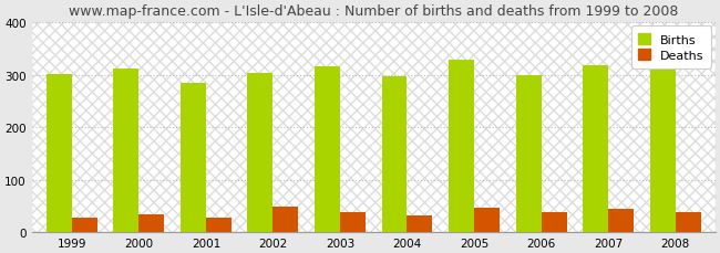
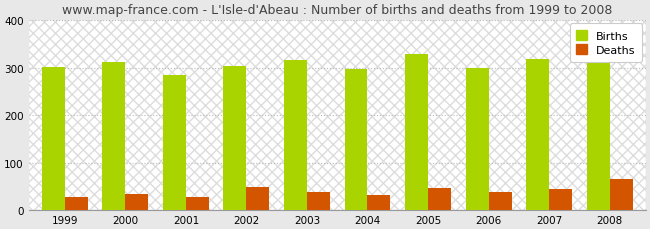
Deaths/2008: 38 -> 65
